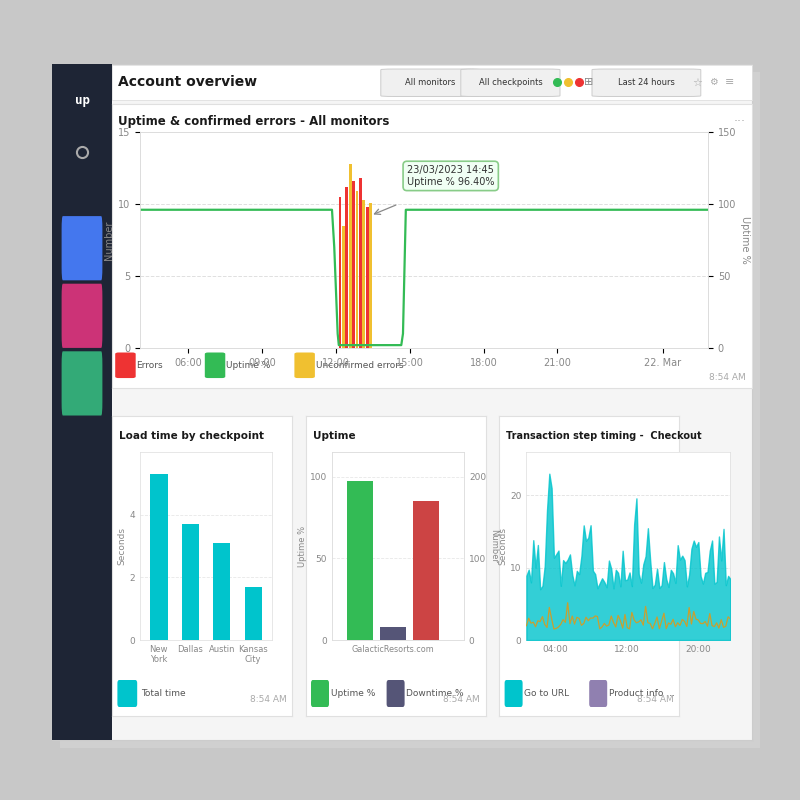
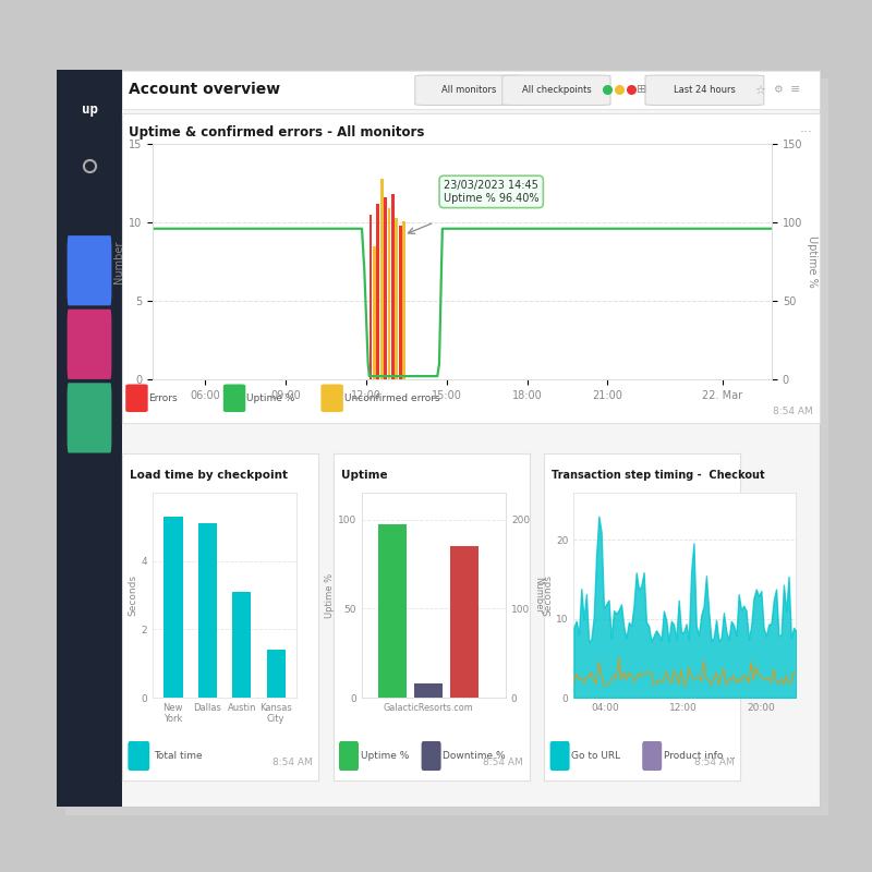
Dallas: 3.7 -> 5.1
Kansas City: 1.7 -> 1.4
